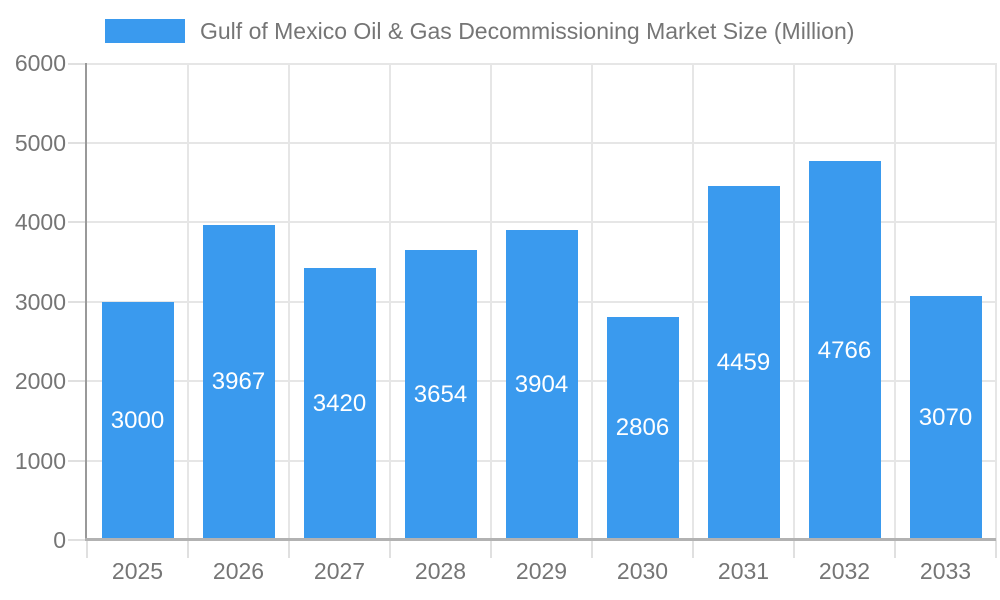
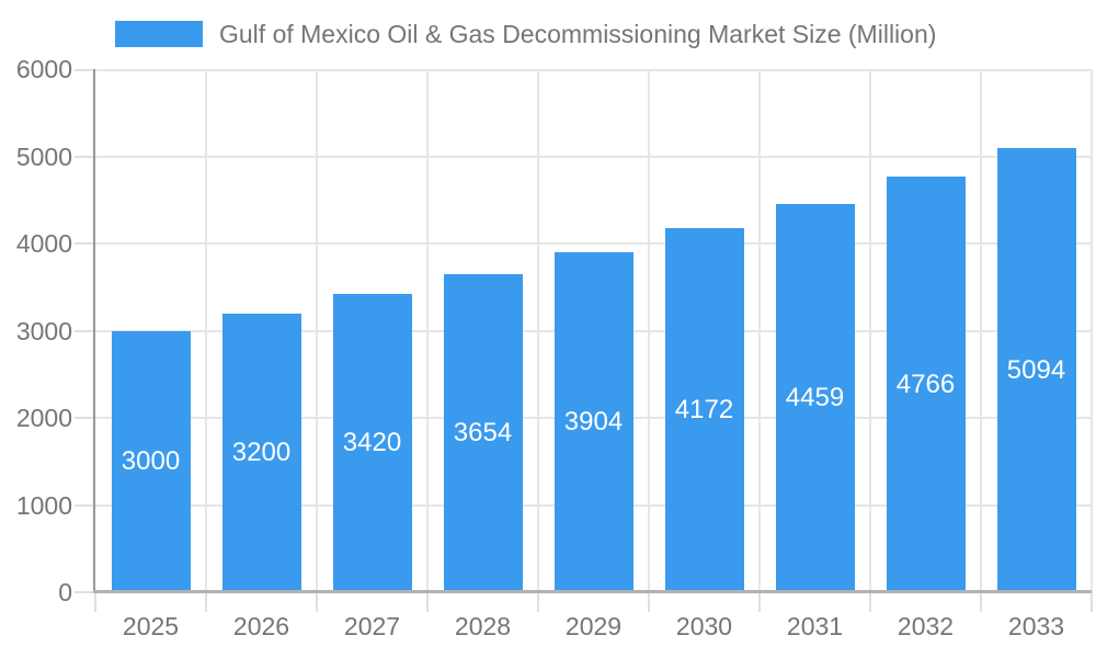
2026: 3967 -> 3200
2030: 2806 -> 4172
2033: 3070 -> 5094
